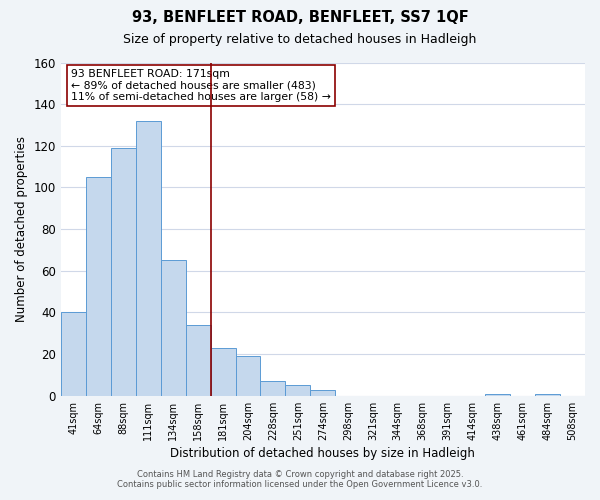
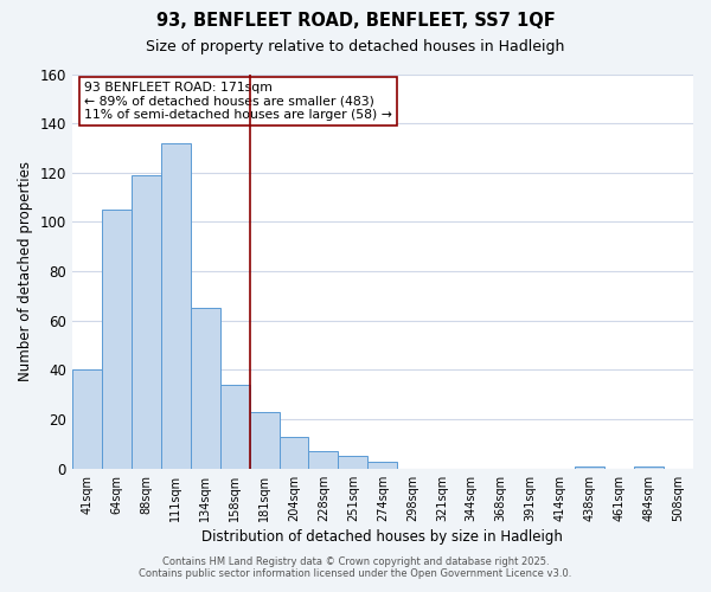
204sqm: 19 -> 13
